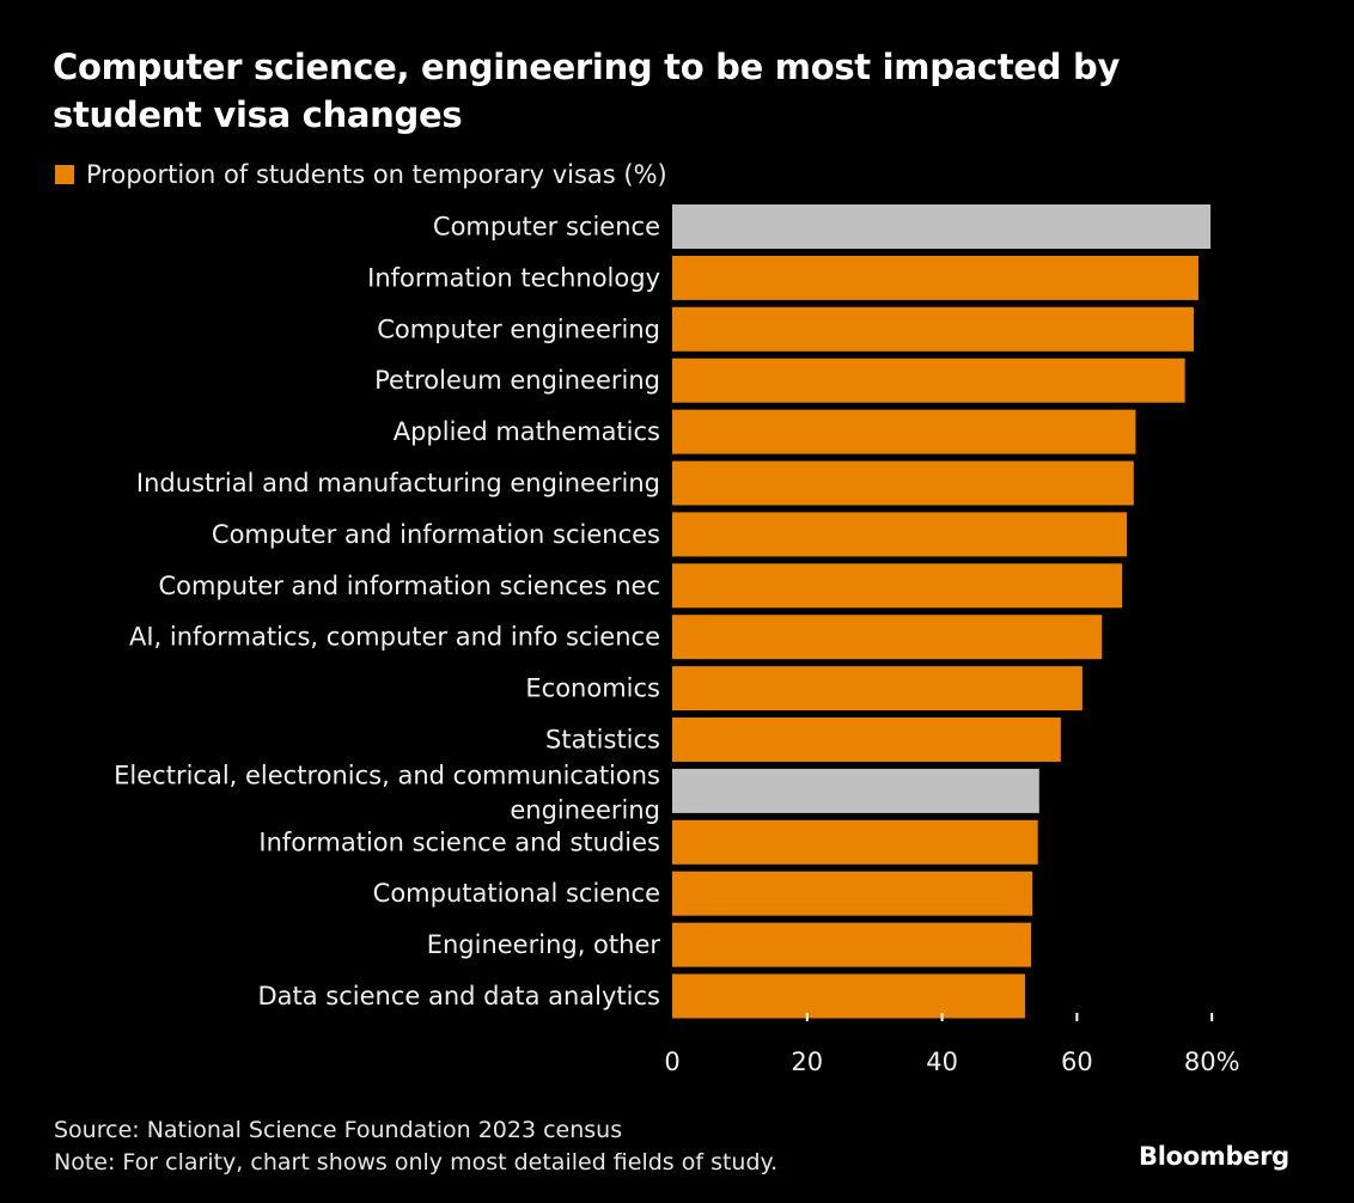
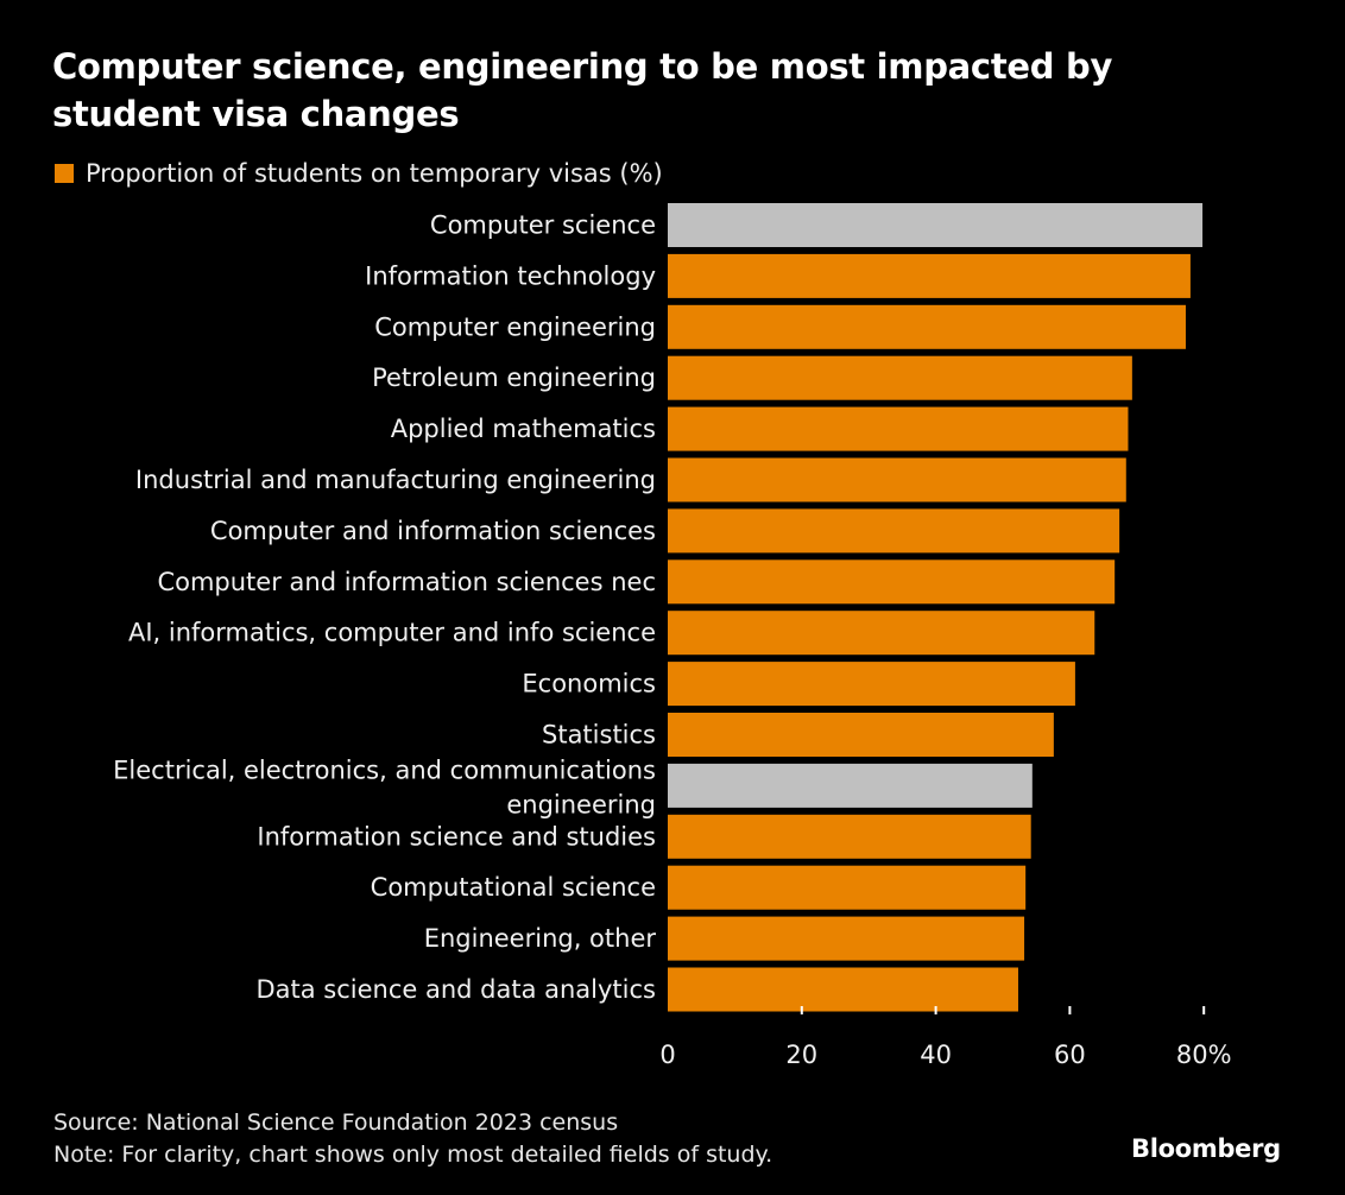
Petroleum engineering: 76% -> 69%
